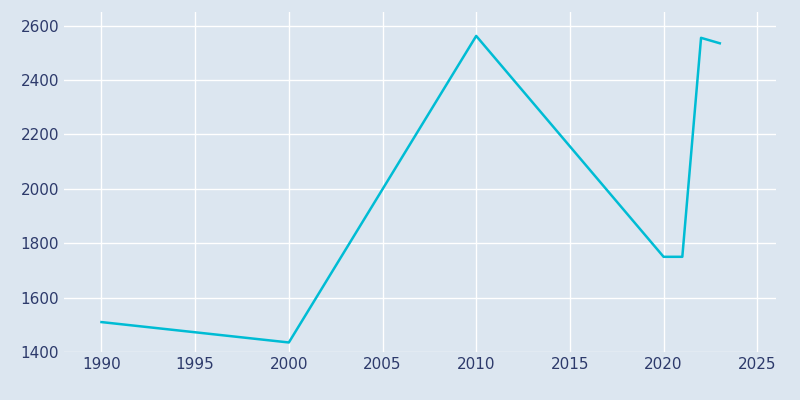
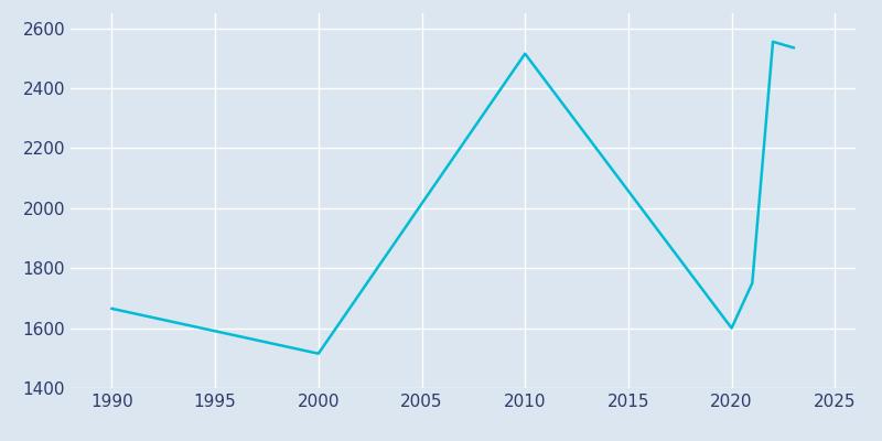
1990: 1510 -> 1665
2000: 1435 -> 1515
2010: 2562 -> 2515
2020: 1750 -> 1600
